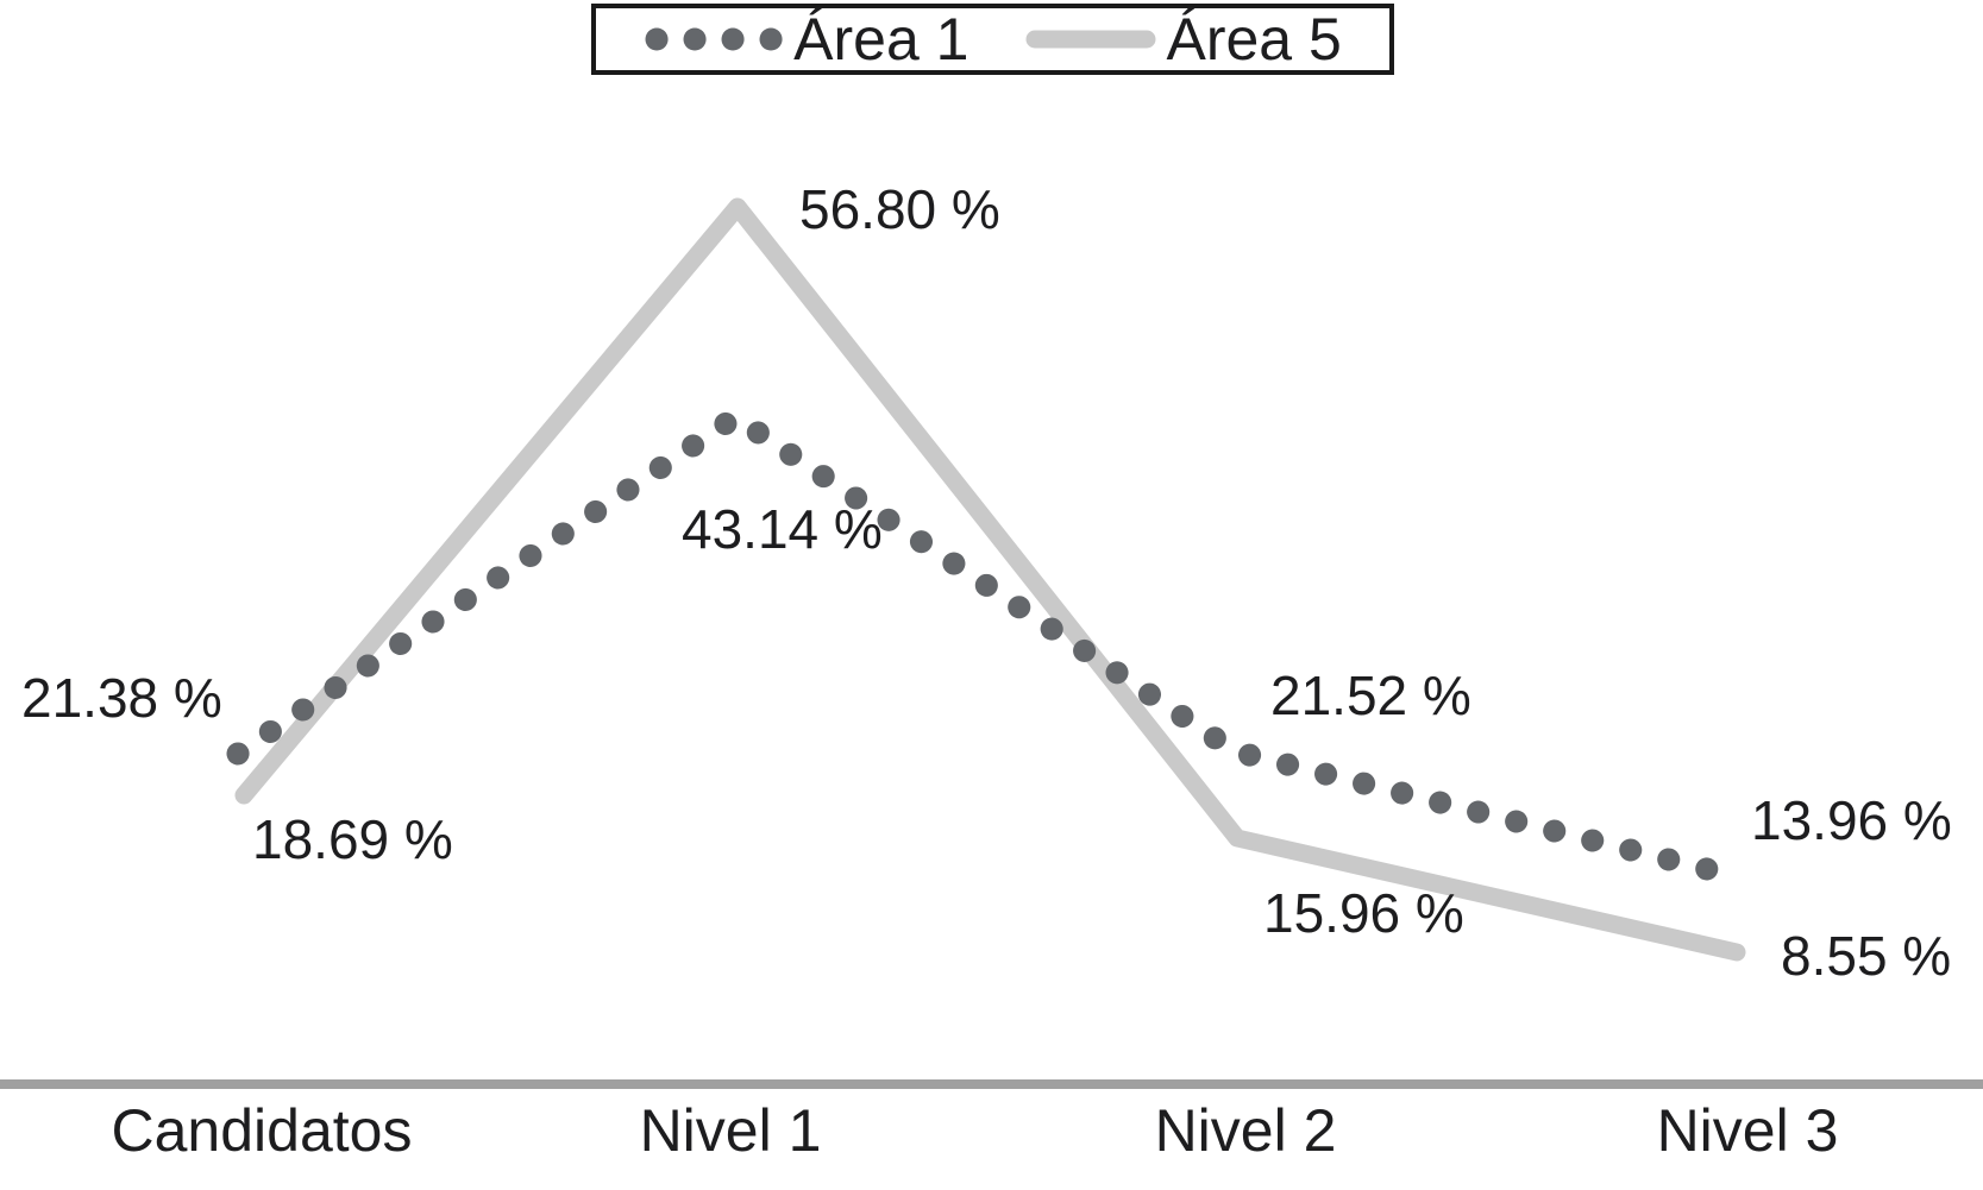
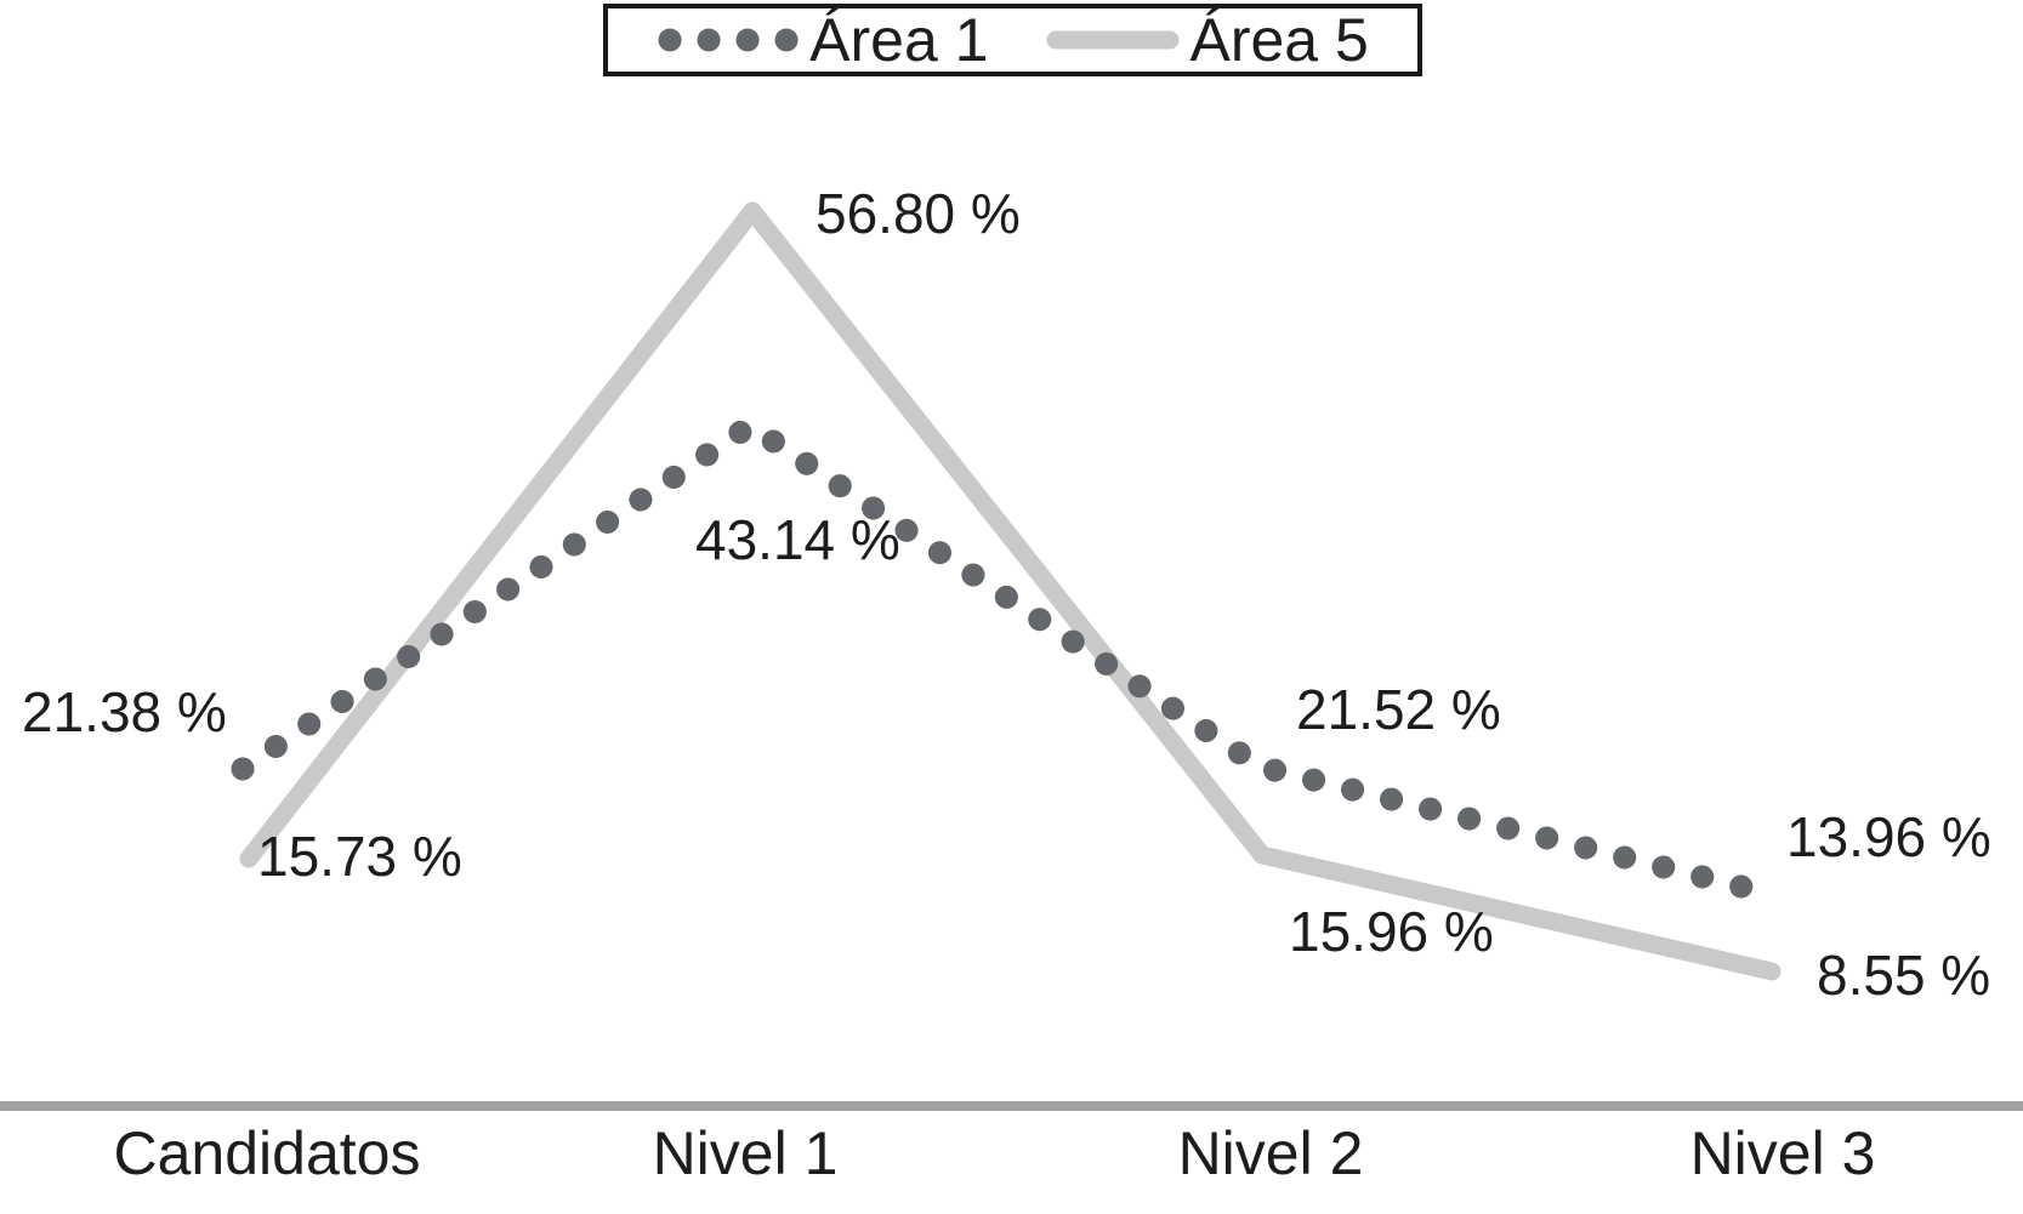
Área 5/Candidatos: 18.69 -> 15.73
